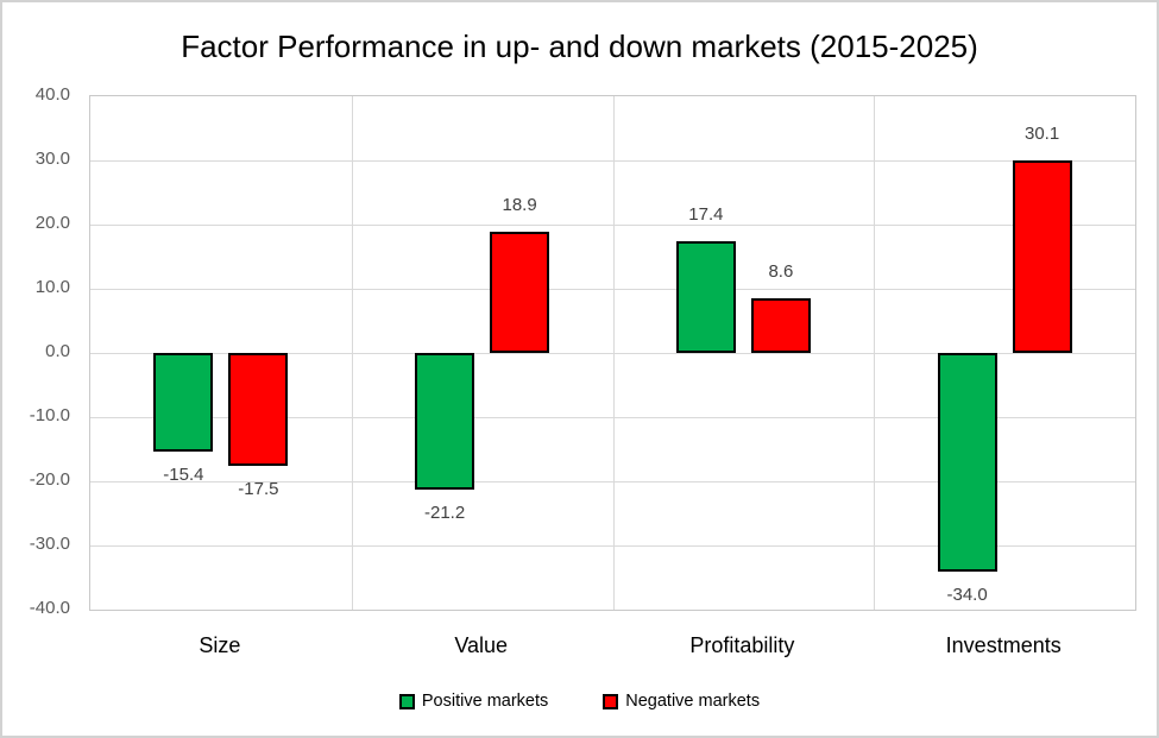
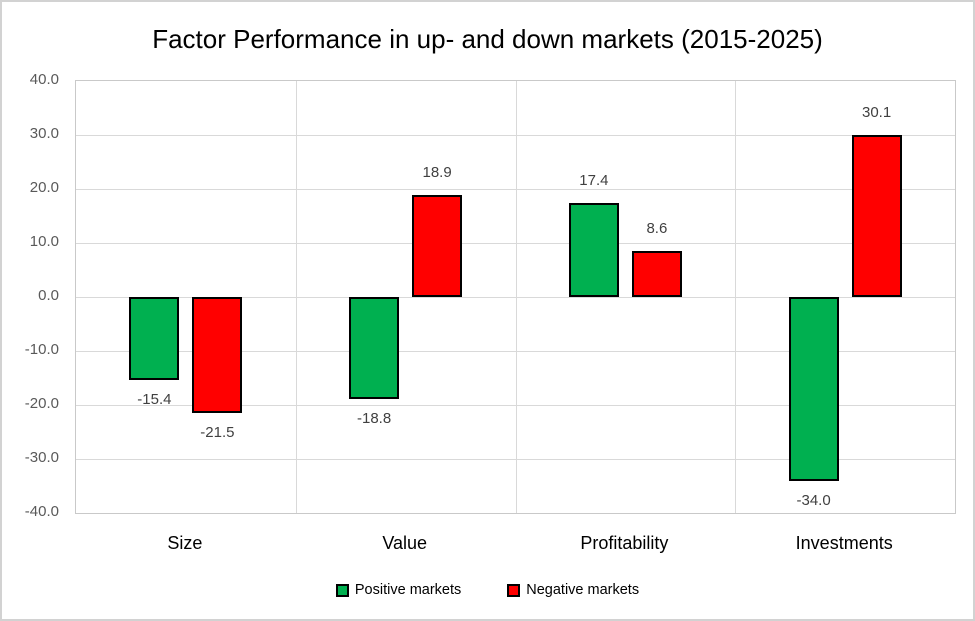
Negative markets/Size: -17.5 -> -21.5
Positive markets/Value: -21.2 -> -18.8
